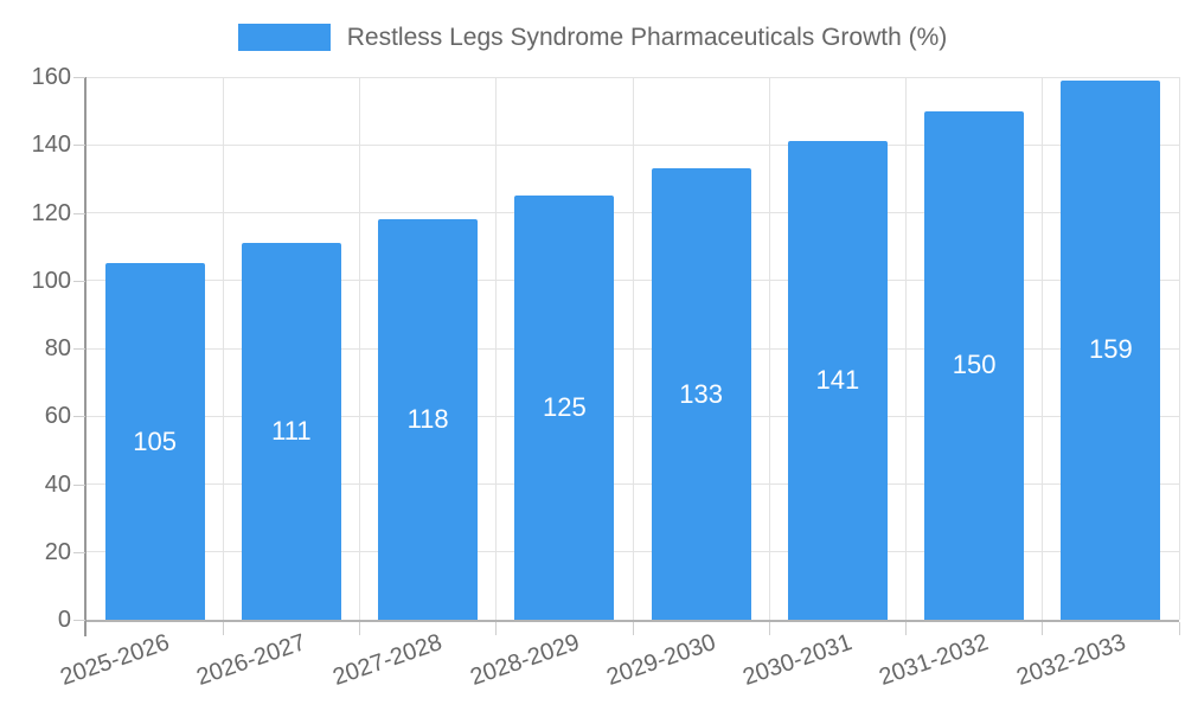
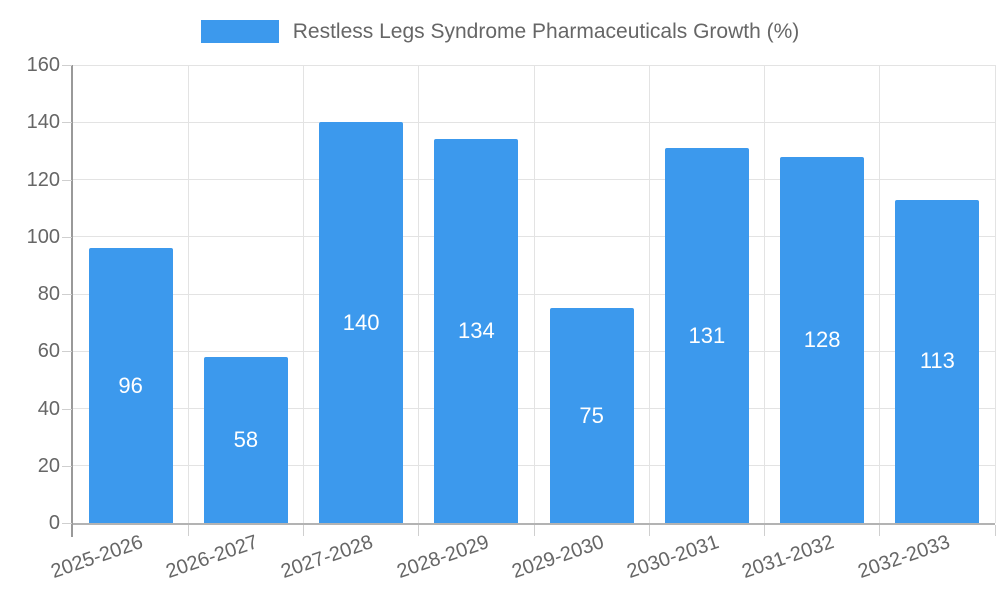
2025-2026: 105 -> 96
2026-2027: 111 -> 58
2027-2028: 118 -> 140
2028-2029: 125 -> 134
2029-2030: 133 -> 75
2030-2031: 141 -> 131
2031-2032: 150 -> 128
2032-2033: 159 -> 113
